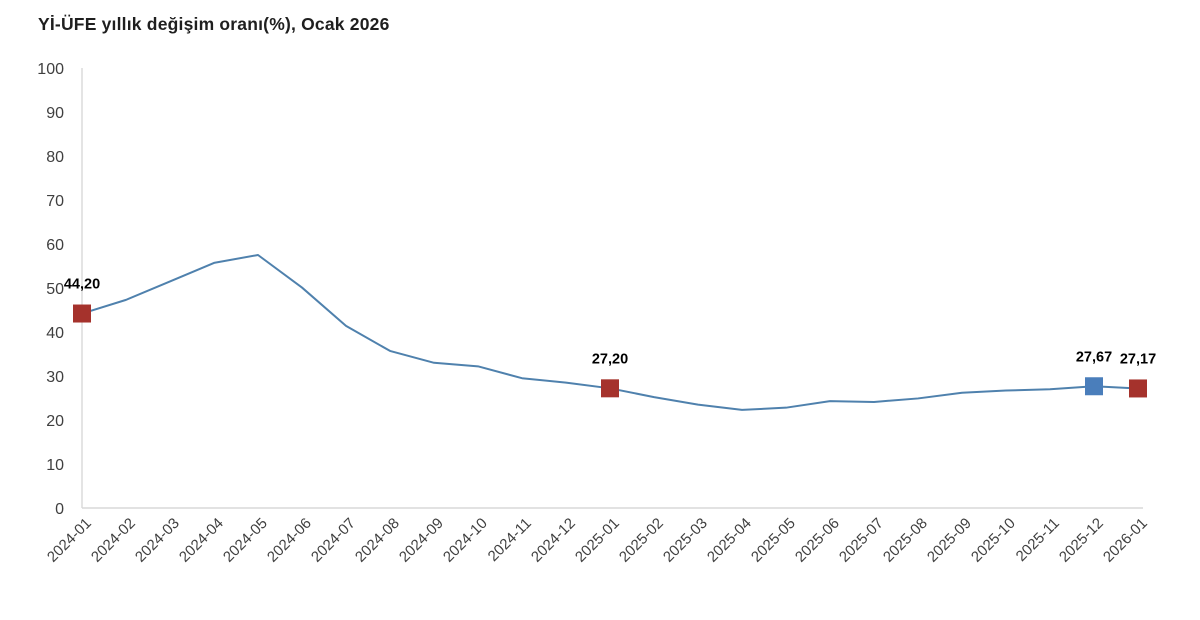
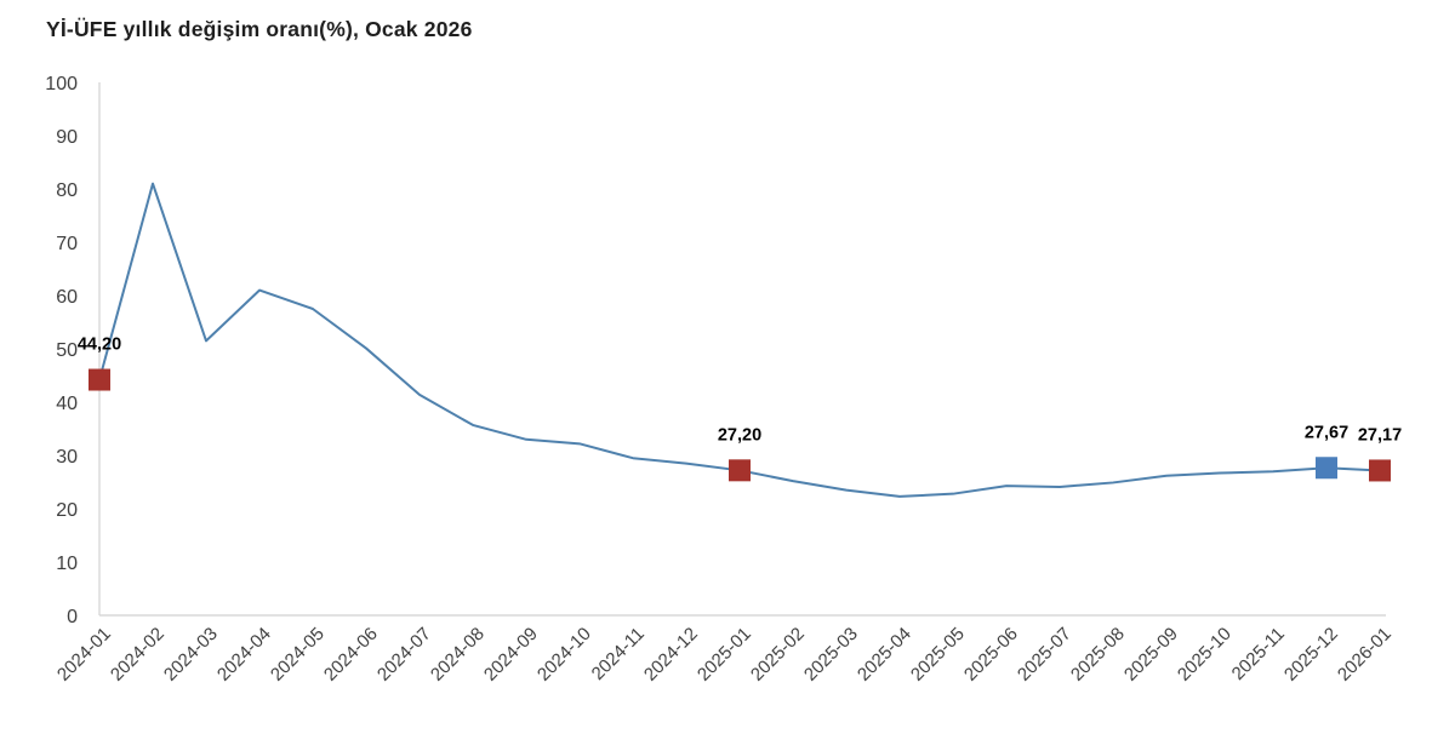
2024-02: 47 -> 81
2024-04: 56 -> 61
